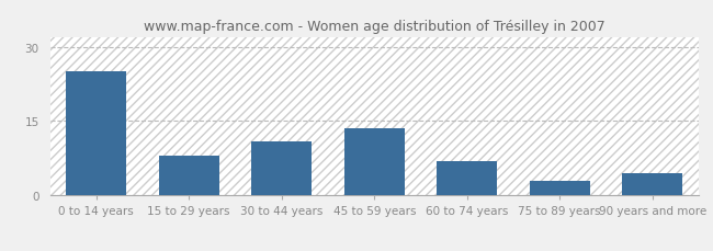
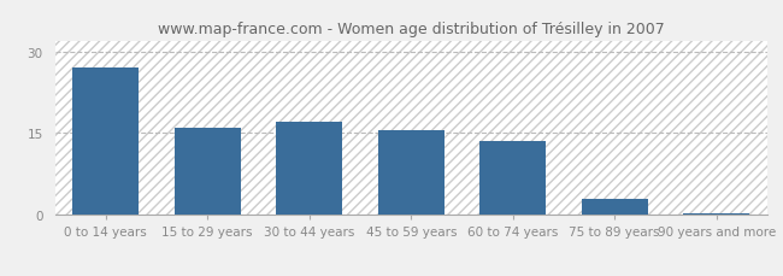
0 to 14 years: 25.0 -> 27.0
15 to 29 years: 8.0 -> 16.0
30 to 44 years: 11.0 -> 17.0
45 to 59 years: 13.5 -> 15.5
60 to 74 years: 7.0 -> 13.5
90 years and more: 4.5 -> 0.2
